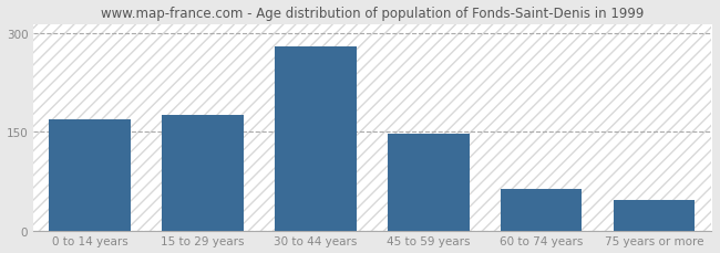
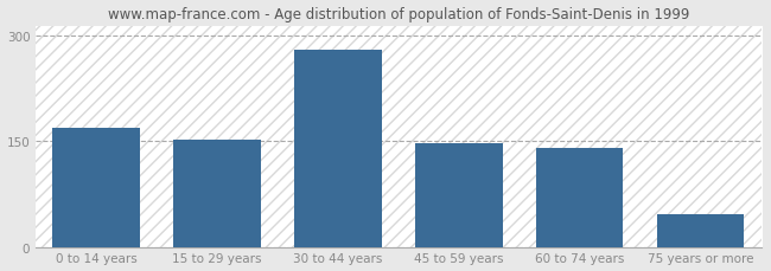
15 to 29 years: 176 -> 152
60 to 74 years: 64 -> 141
